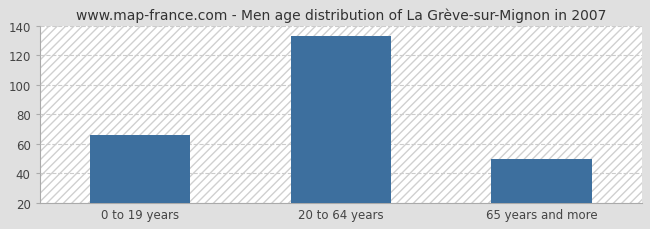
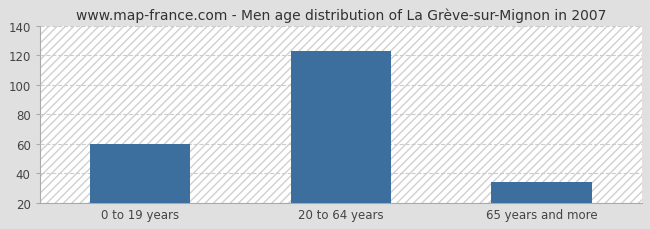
0 to 19 years: 66 -> 60
20 to 64 years: 133 -> 123
65 years and more: 50 -> 34
